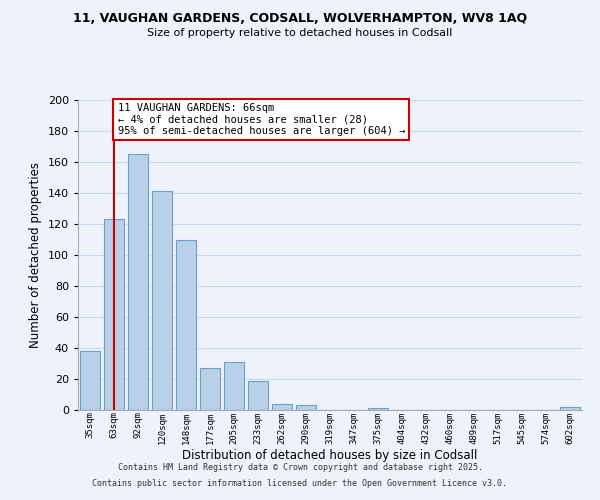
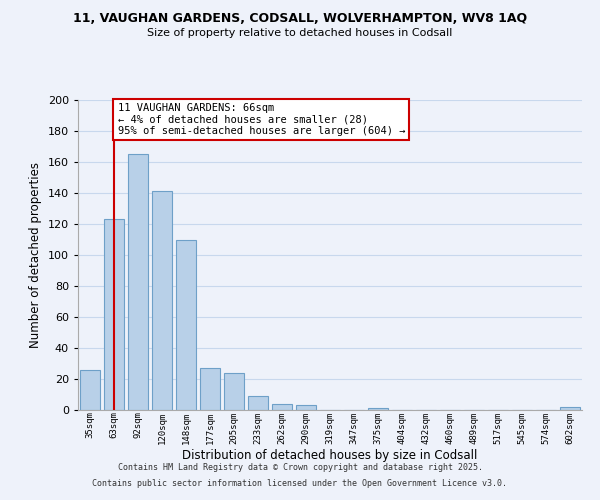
35sqm: 38 -> 26
205sqm: 31 -> 24
233sqm: 19 -> 9
